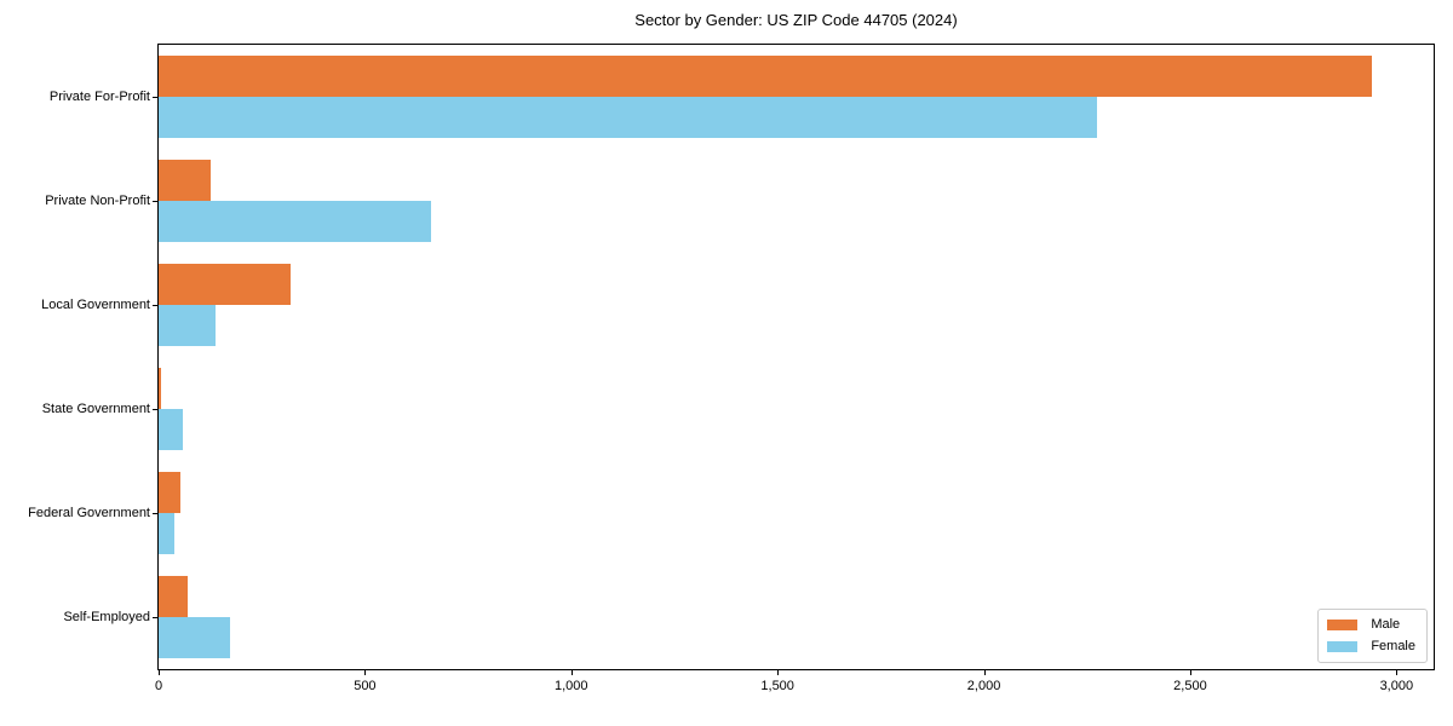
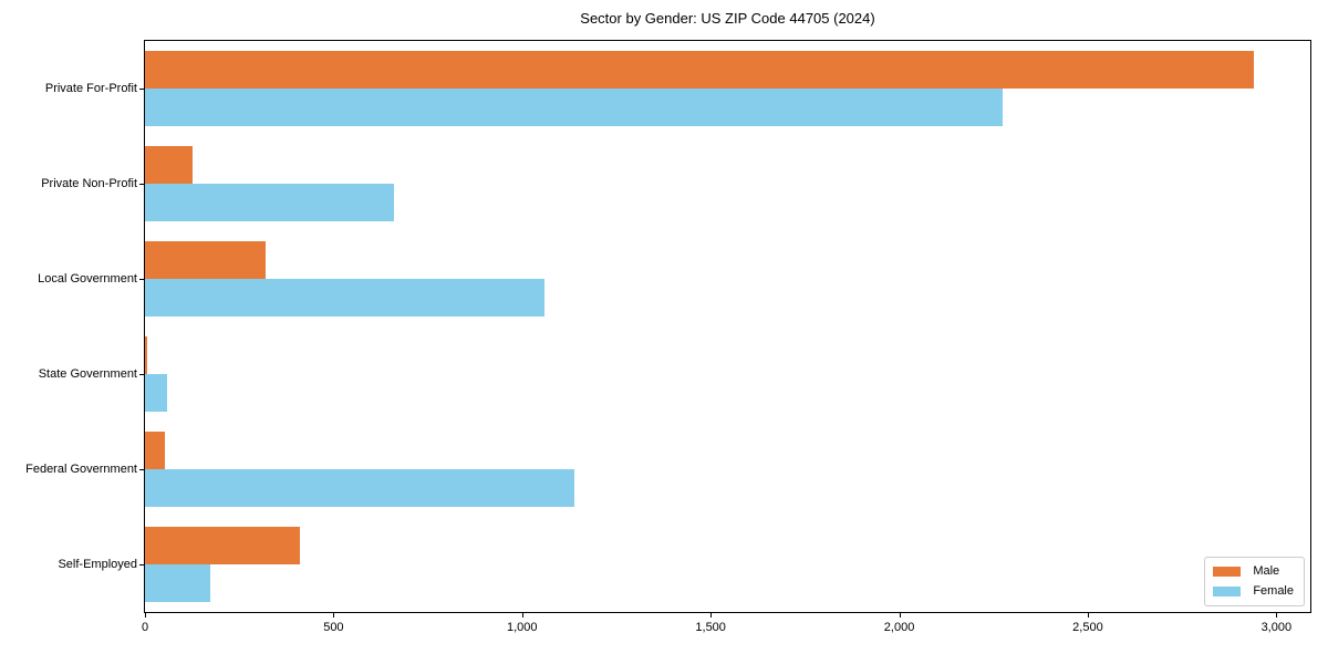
Female/Local Government: 140 -> 1060
Female/Federal Government: 40 -> 1140
Male/Self-Employed: 70 -> 410
